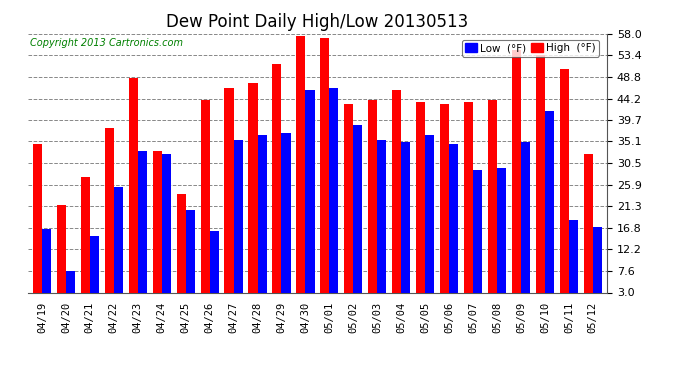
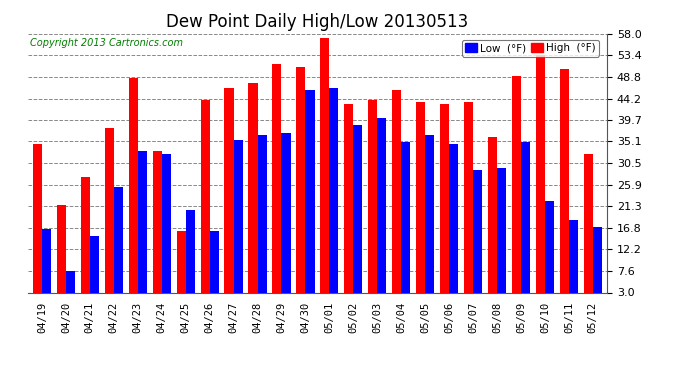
High (°F)/04/25: 24.0 -> 16.0
High (°F)/04/30: 57.5 -> 51.0
Low (°F)/05/03: 35.5 -> 40.0
High (°F)/05/08: 44.0 -> 36.0
High (°F)/05/09: 54.5 -> 49.0
Low (°F)/05/10: 41.5 -> 22.5
